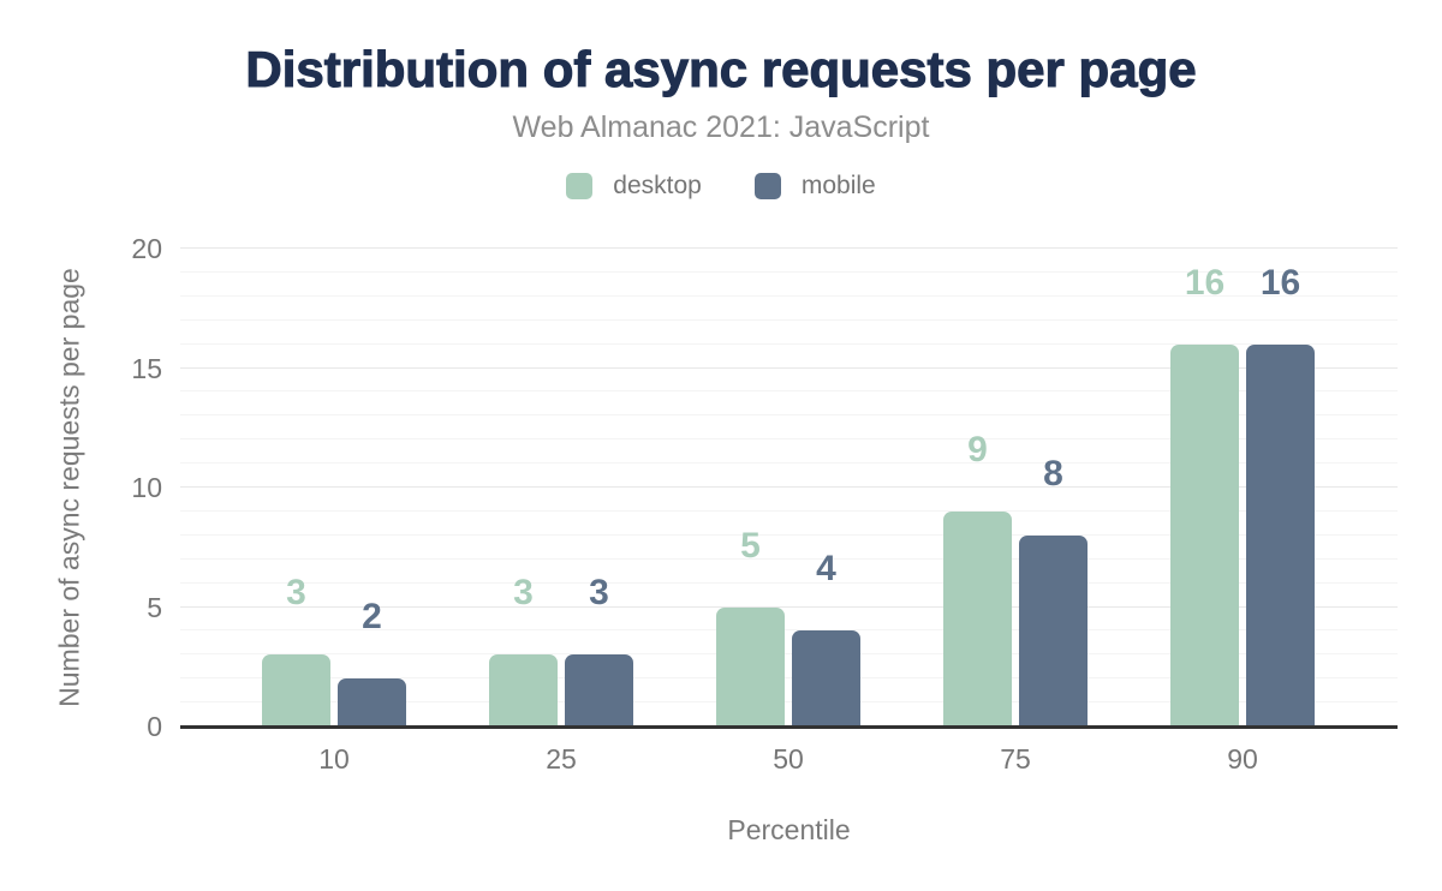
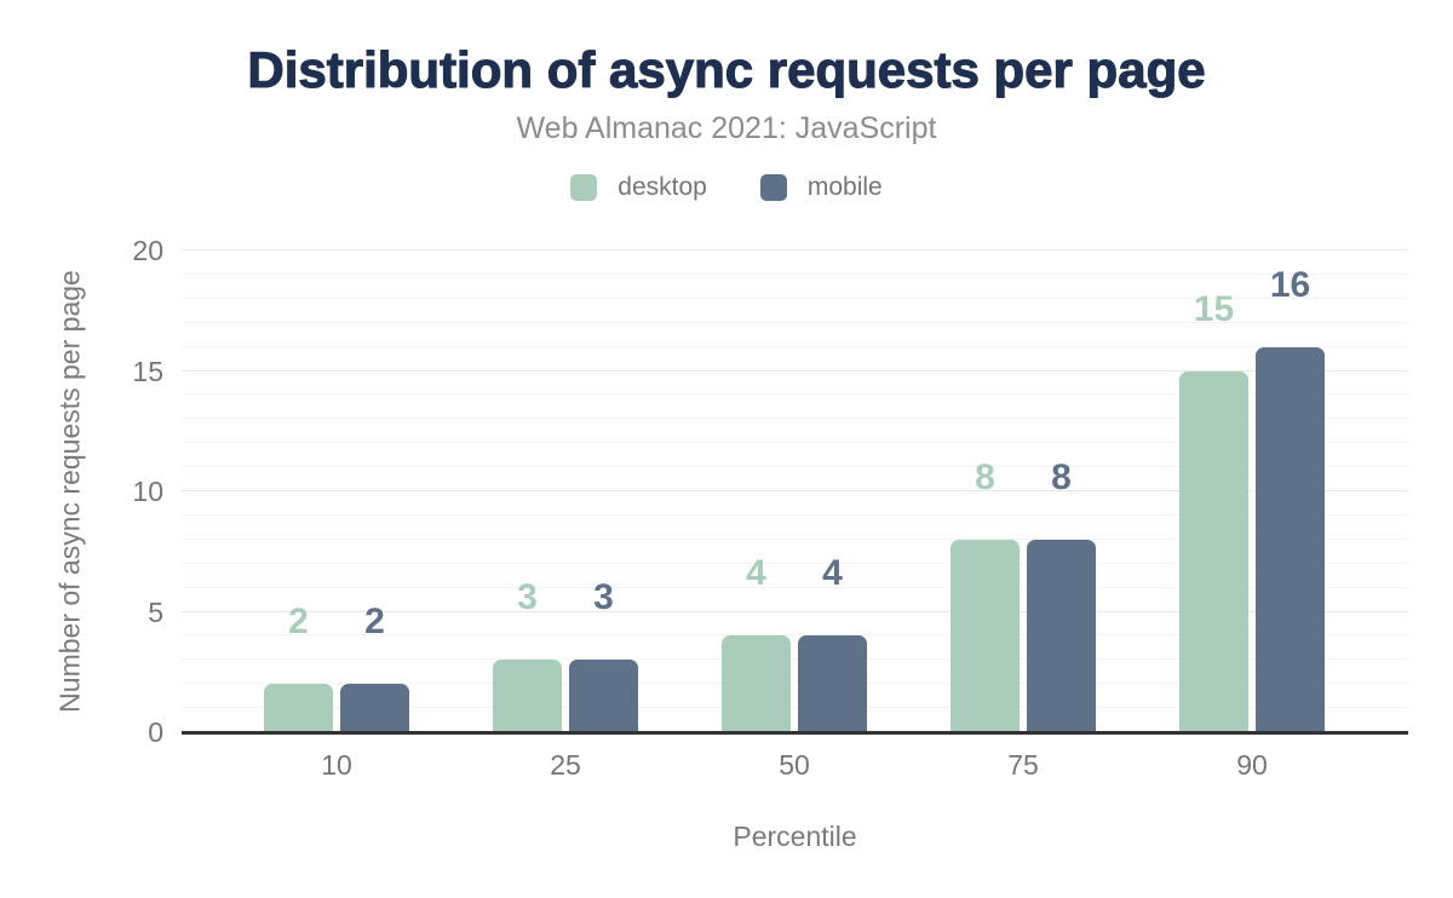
desktop/10: 3 -> 2
desktop/50: 5 -> 4
desktop/75: 9 -> 8
desktop/90: 16 -> 15
